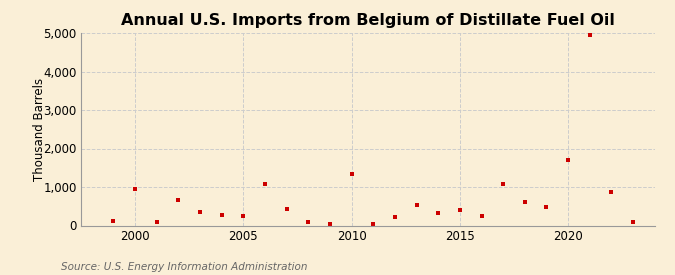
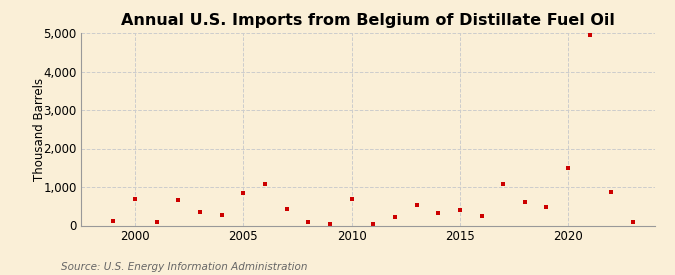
2000: 950 -> 680
2005: 250 -> 850
2010: 1,350 -> 680
2020: 1,700 -> 1,500
